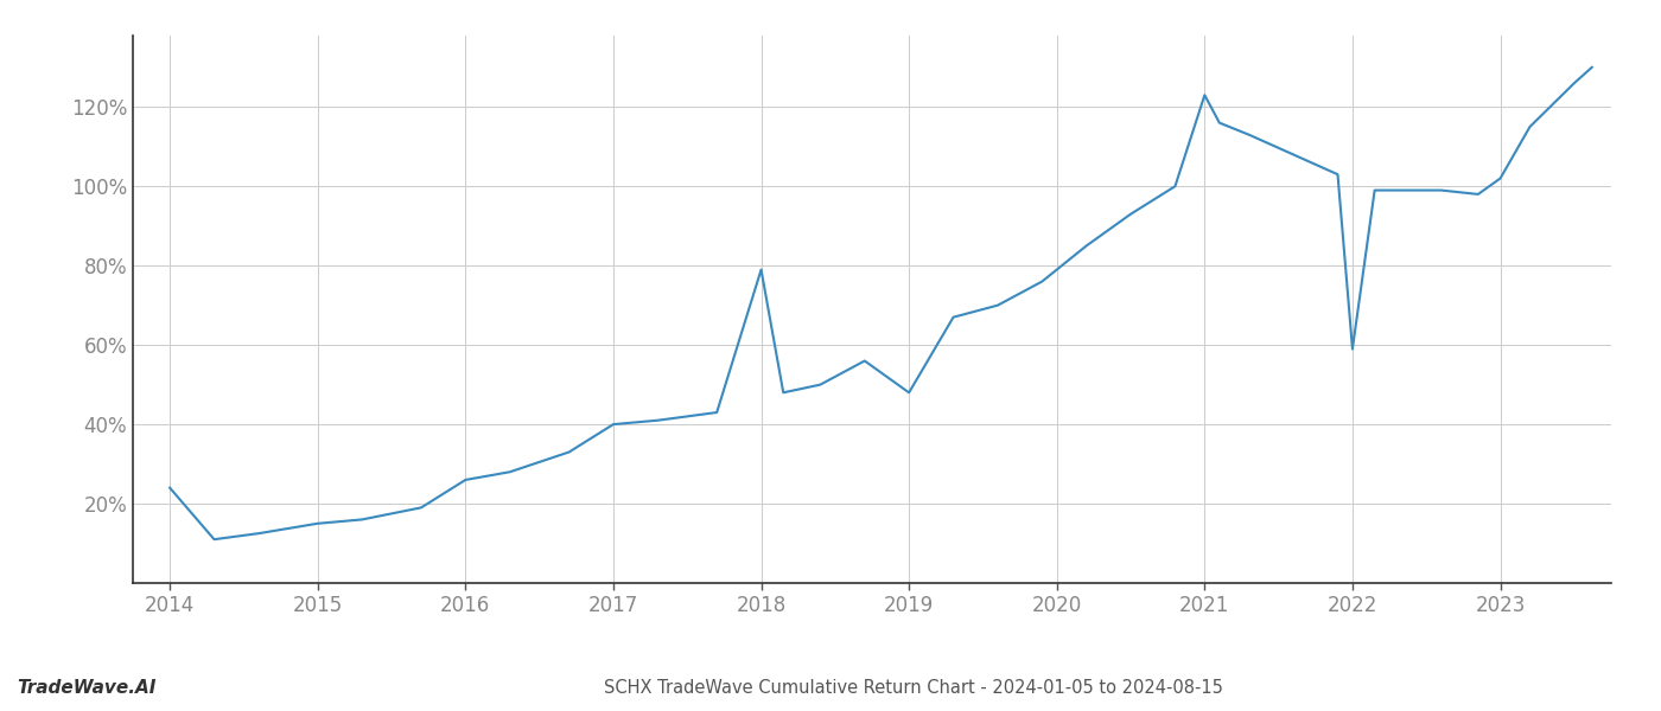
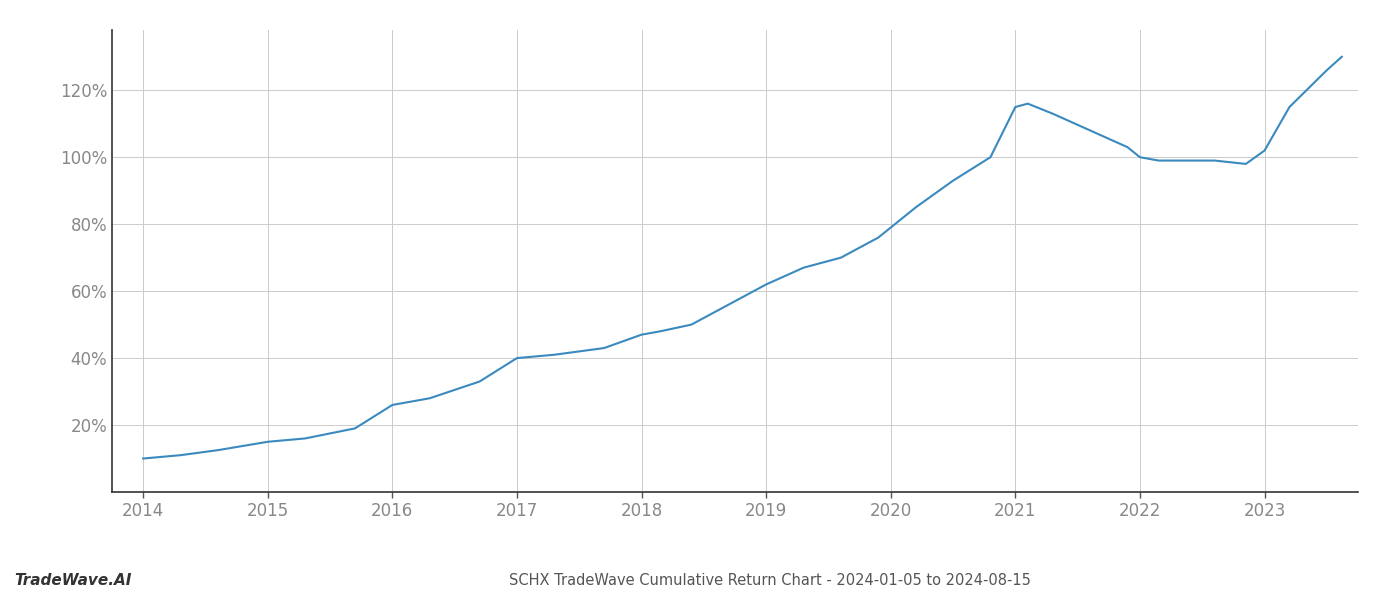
2014: 24.0% -> 10.0%
2018: 79.0% -> 47.0%
2019: 48.0% -> 62.0%
2021: 123.0% -> 115.0%
2022: 59.0% -> 100.0%
